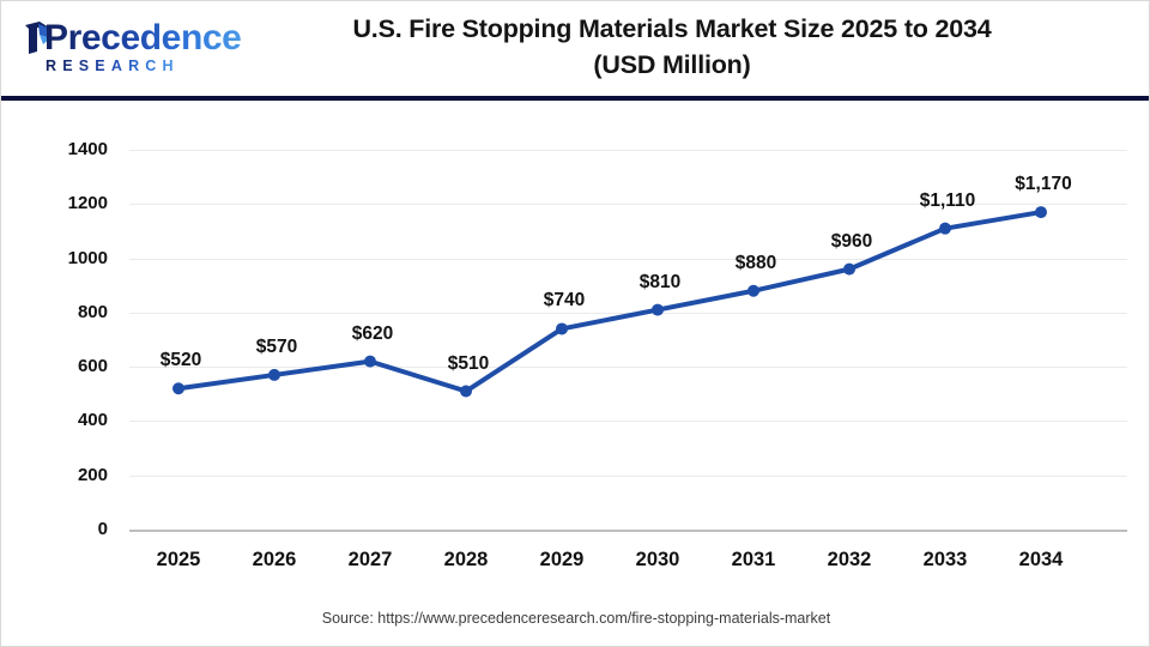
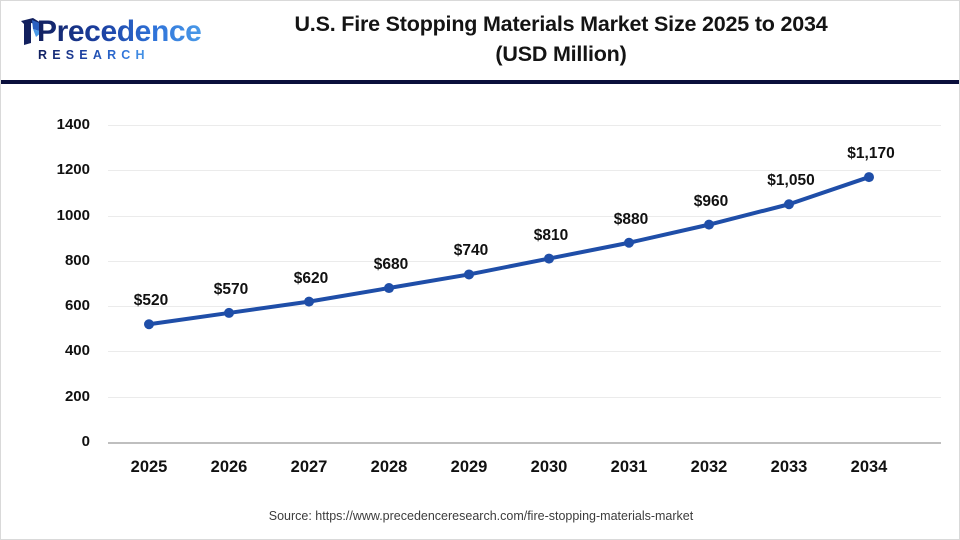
2028: $510 -> $680
2033: $1,110 -> $1,050
